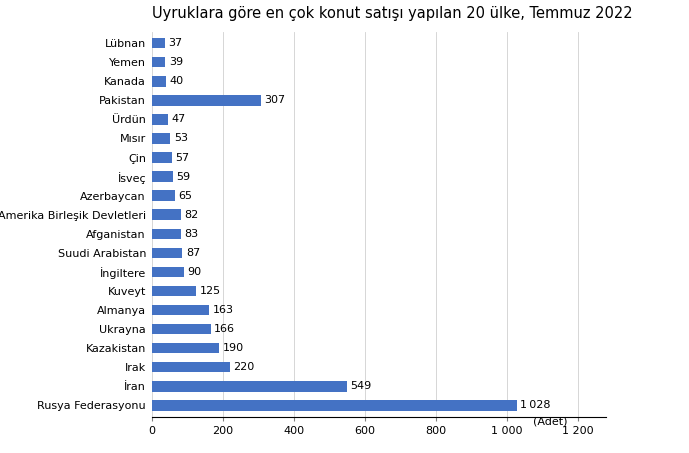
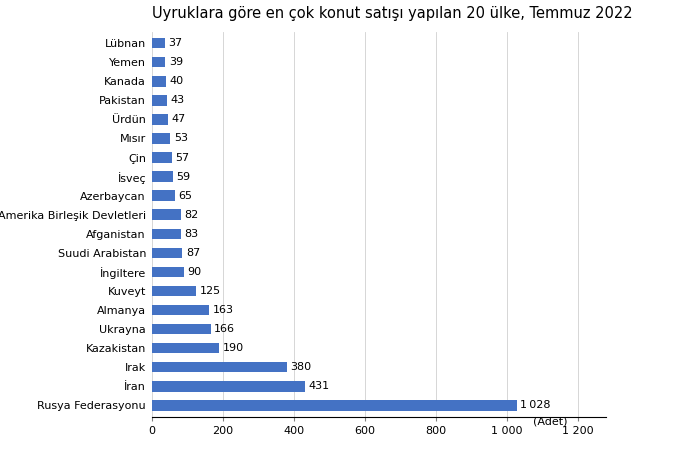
Pakistan: 307 -> 43
Irak: 220 -> 380
İran: 549 -> 431
